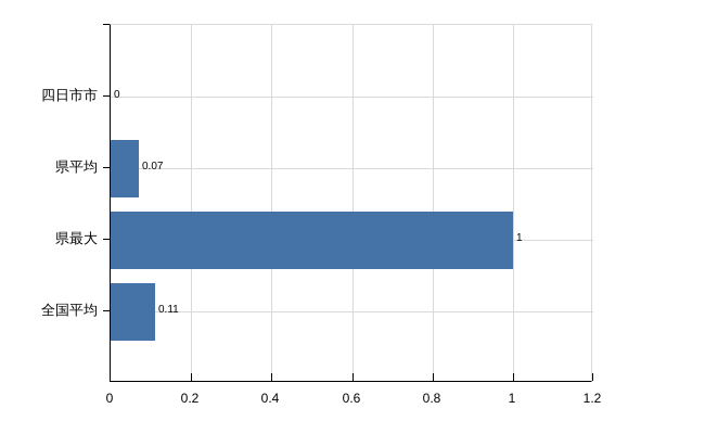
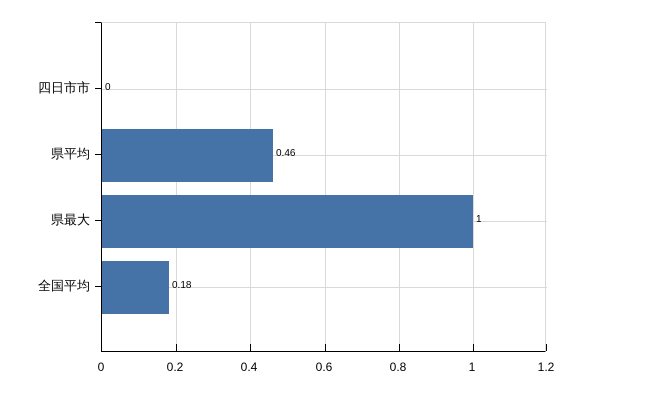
県平均: 0.07 -> 0.46
全国平均: 0.11 -> 0.18
